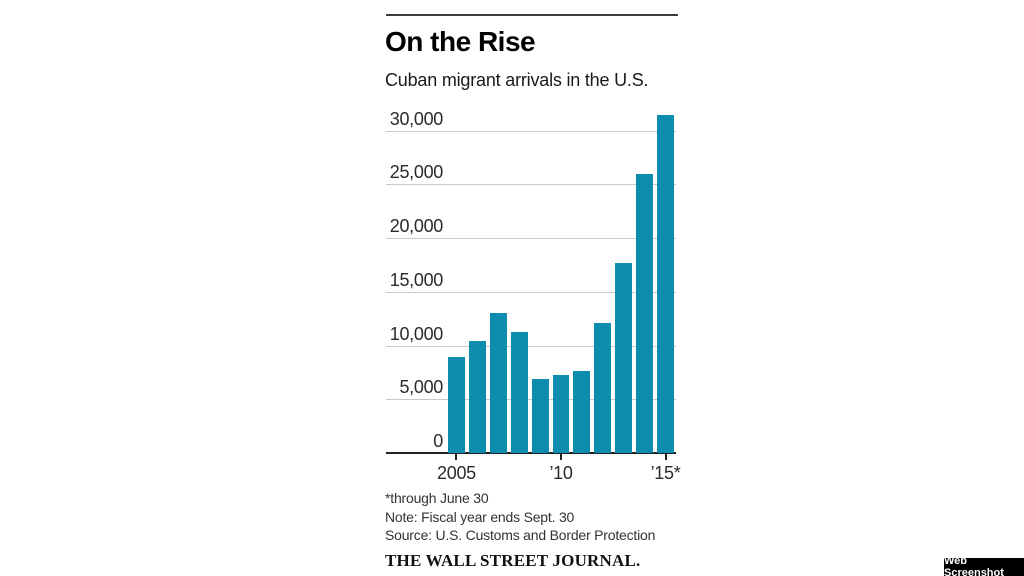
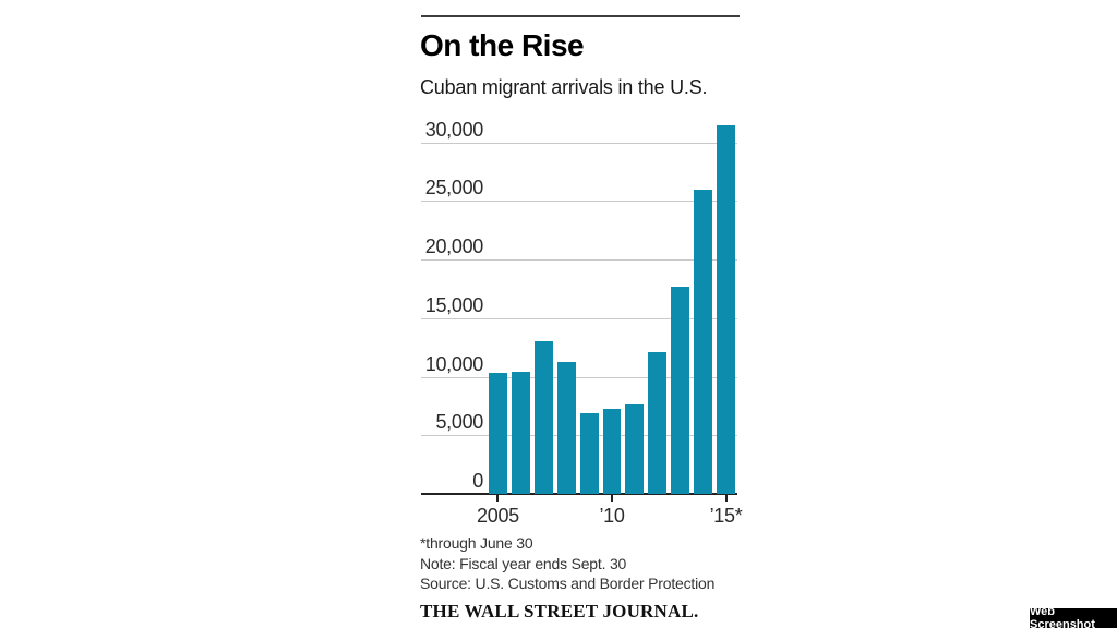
2005: 8900 -> 10300
